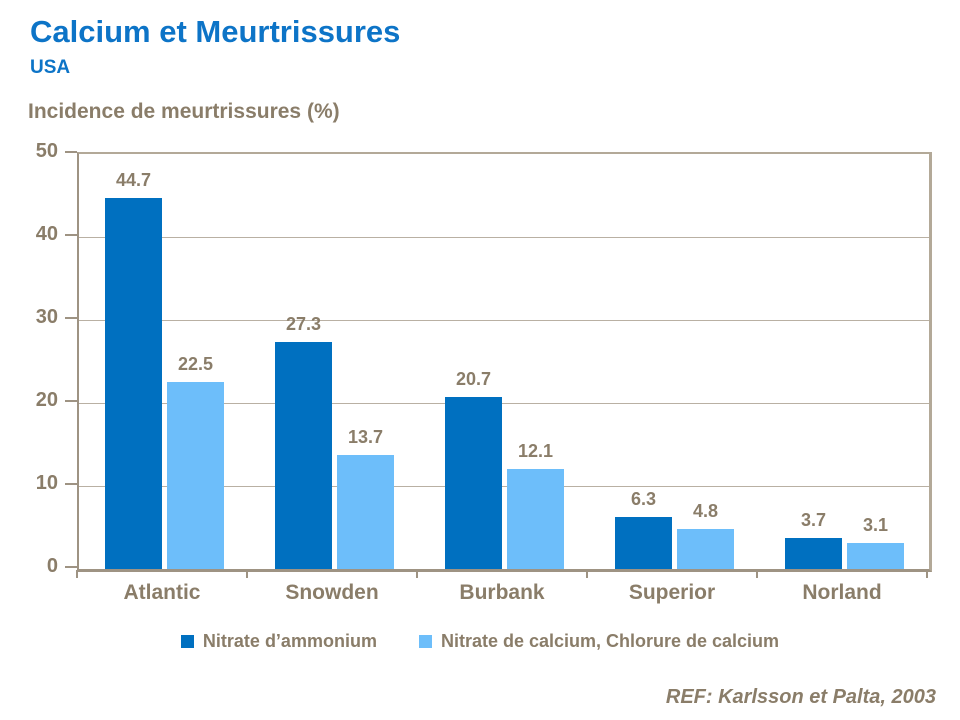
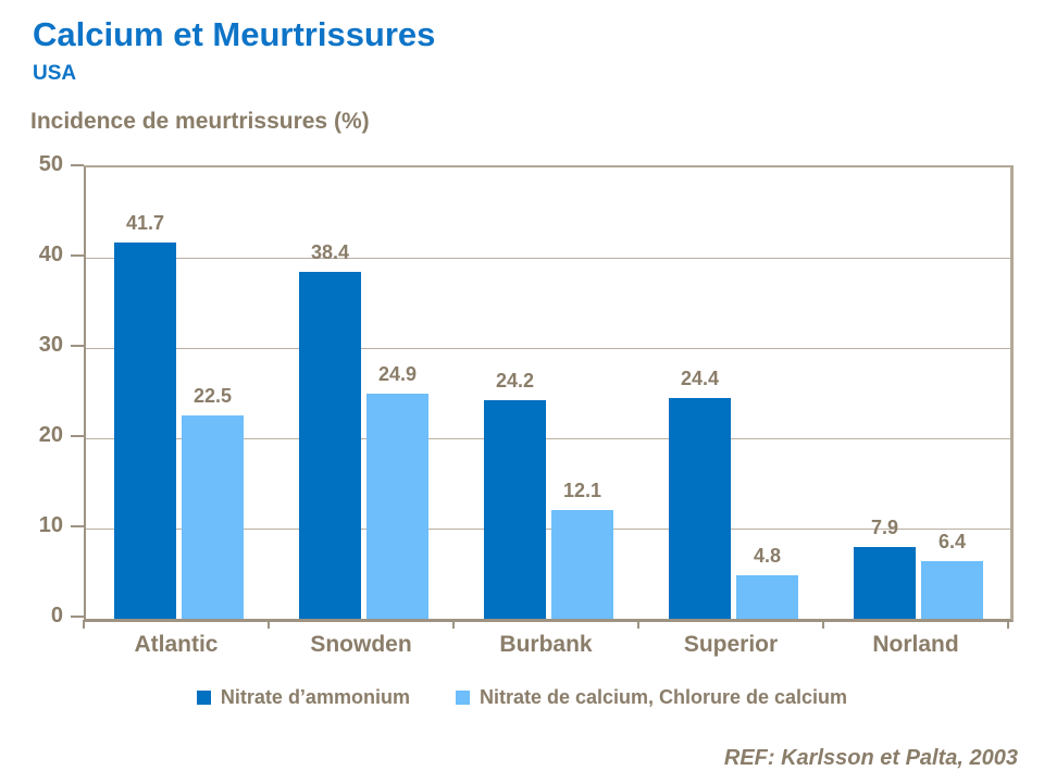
Nitrate d’ammonium/Atlantic: 44.7 -> 41.7
Nitrate d’ammonium/Snowden: 27.3 -> 38.4
Nitrate de calcium, Chlorure de calcium/Snowden: 13.7 -> 24.9
Nitrate d’ammonium/Burbank: 20.7 -> 24.2
Nitrate d’ammonium/Superior: 6.3 -> 24.4
Nitrate d’ammonium/Norland: 3.7 -> 7.9
Nitrate de calcium, Chlorure de calcium/Norland: 3.1 -> 6.4
